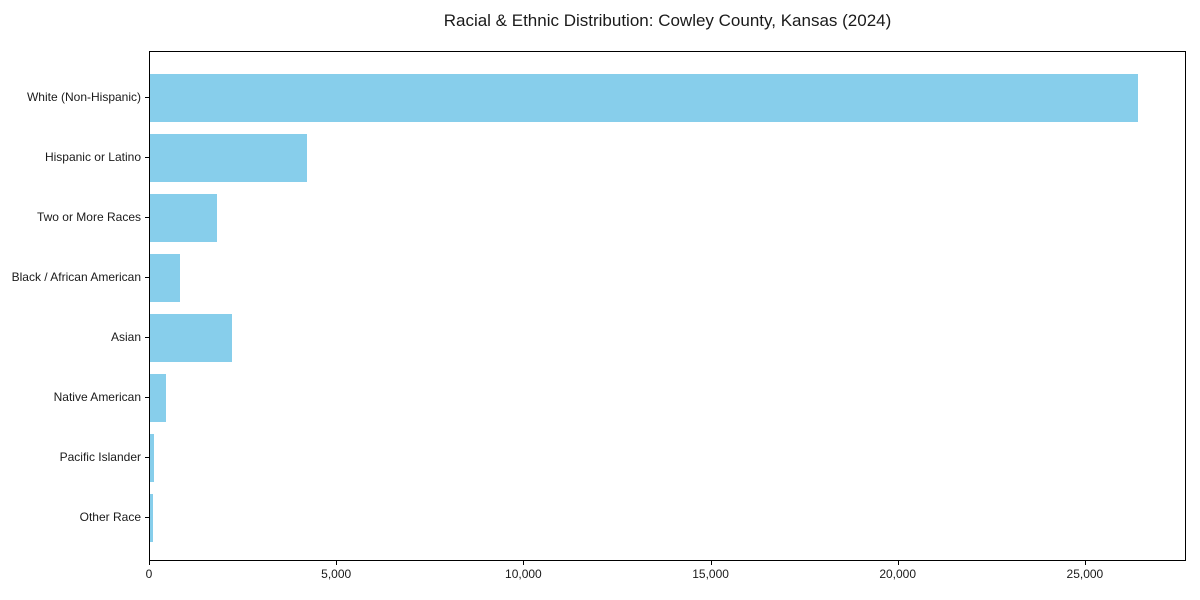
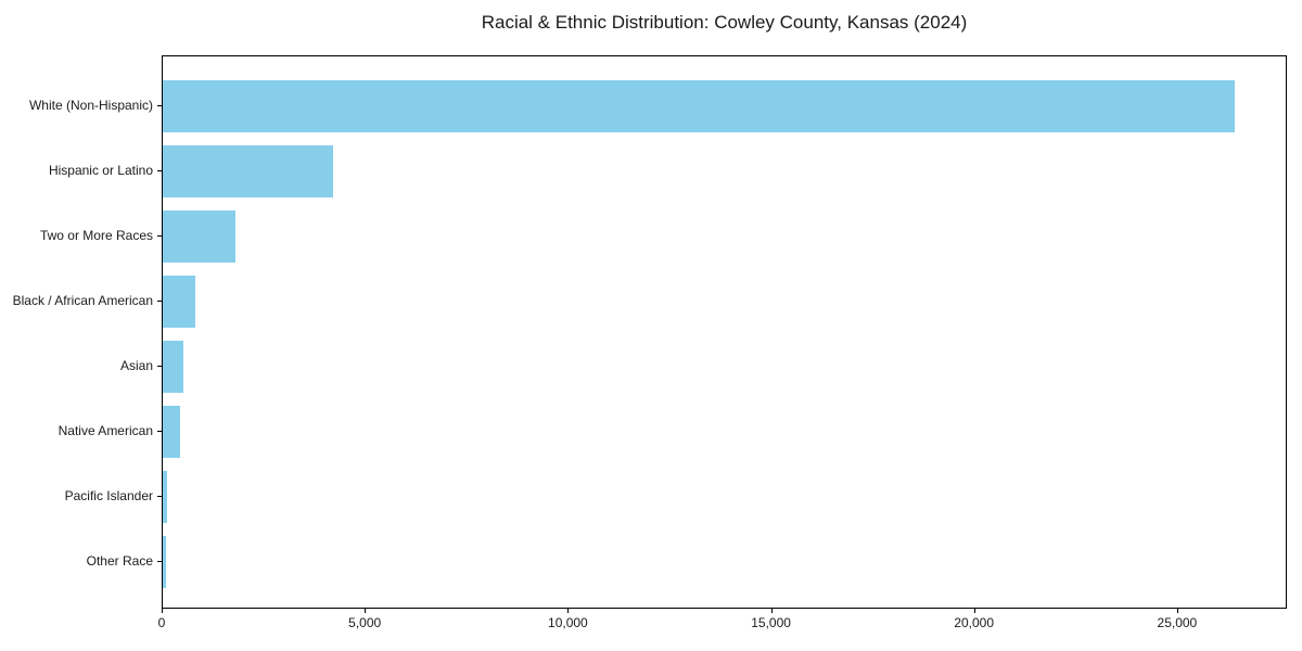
Asian: 2200 -> 500
